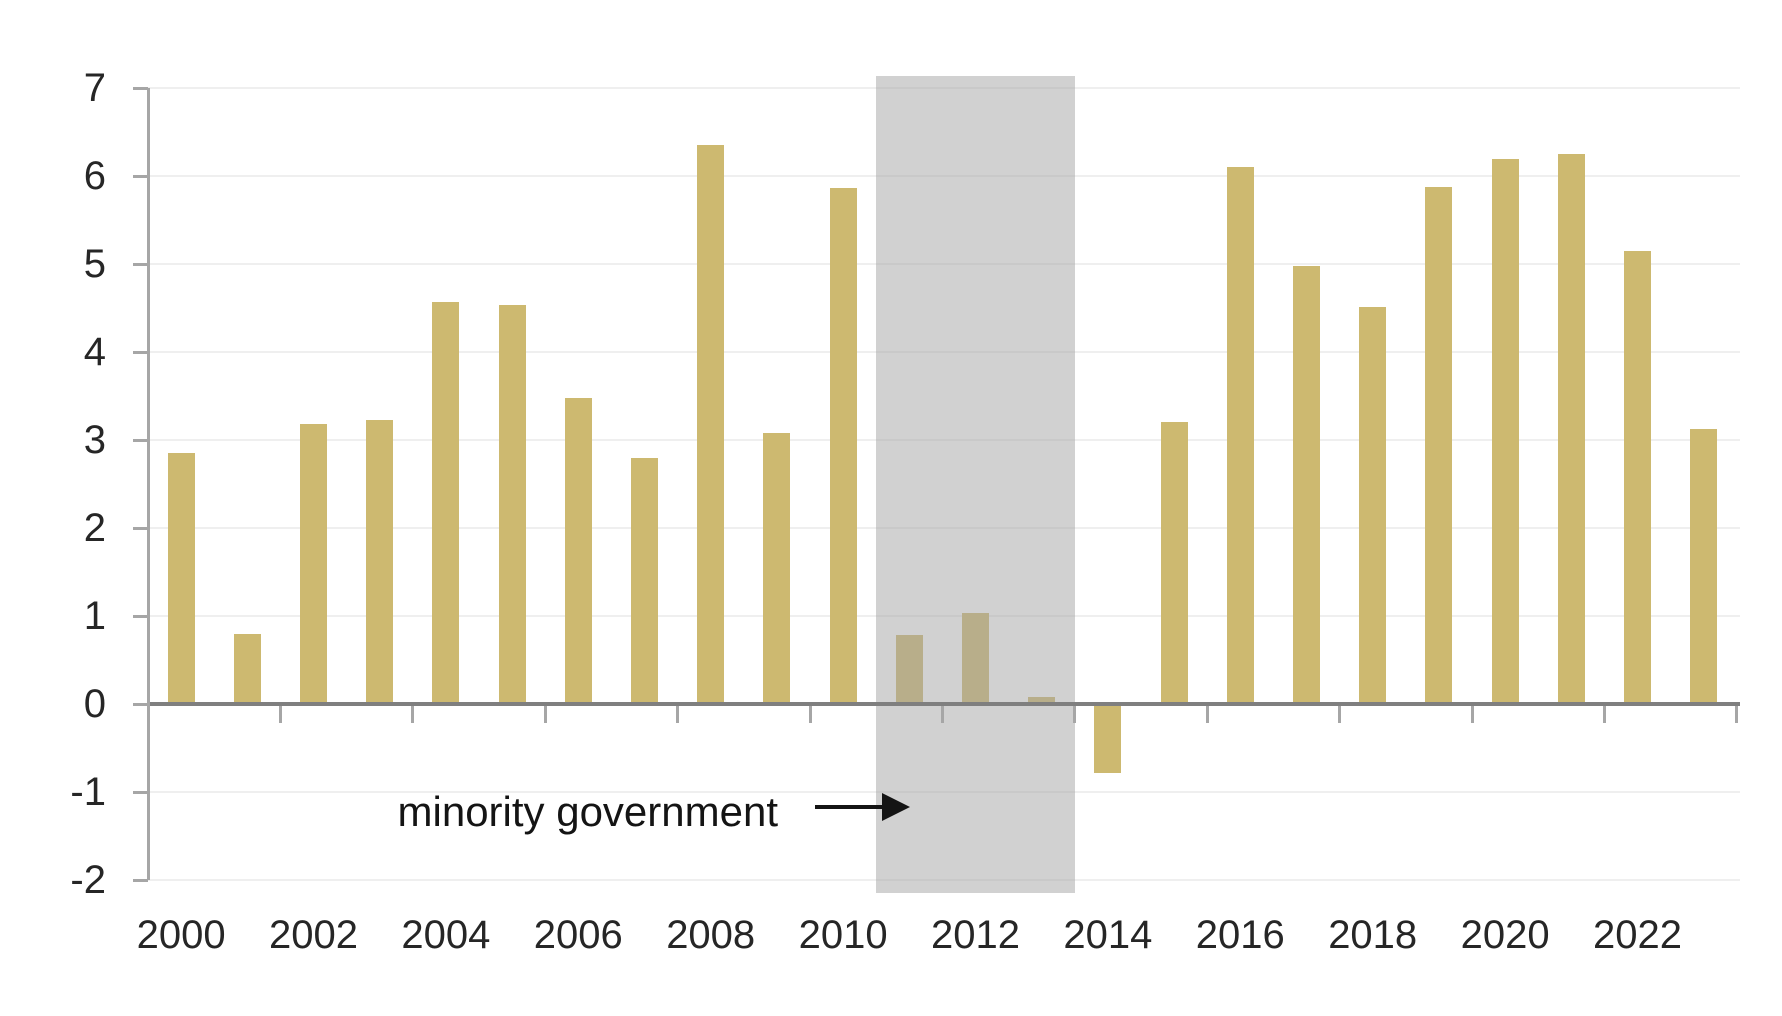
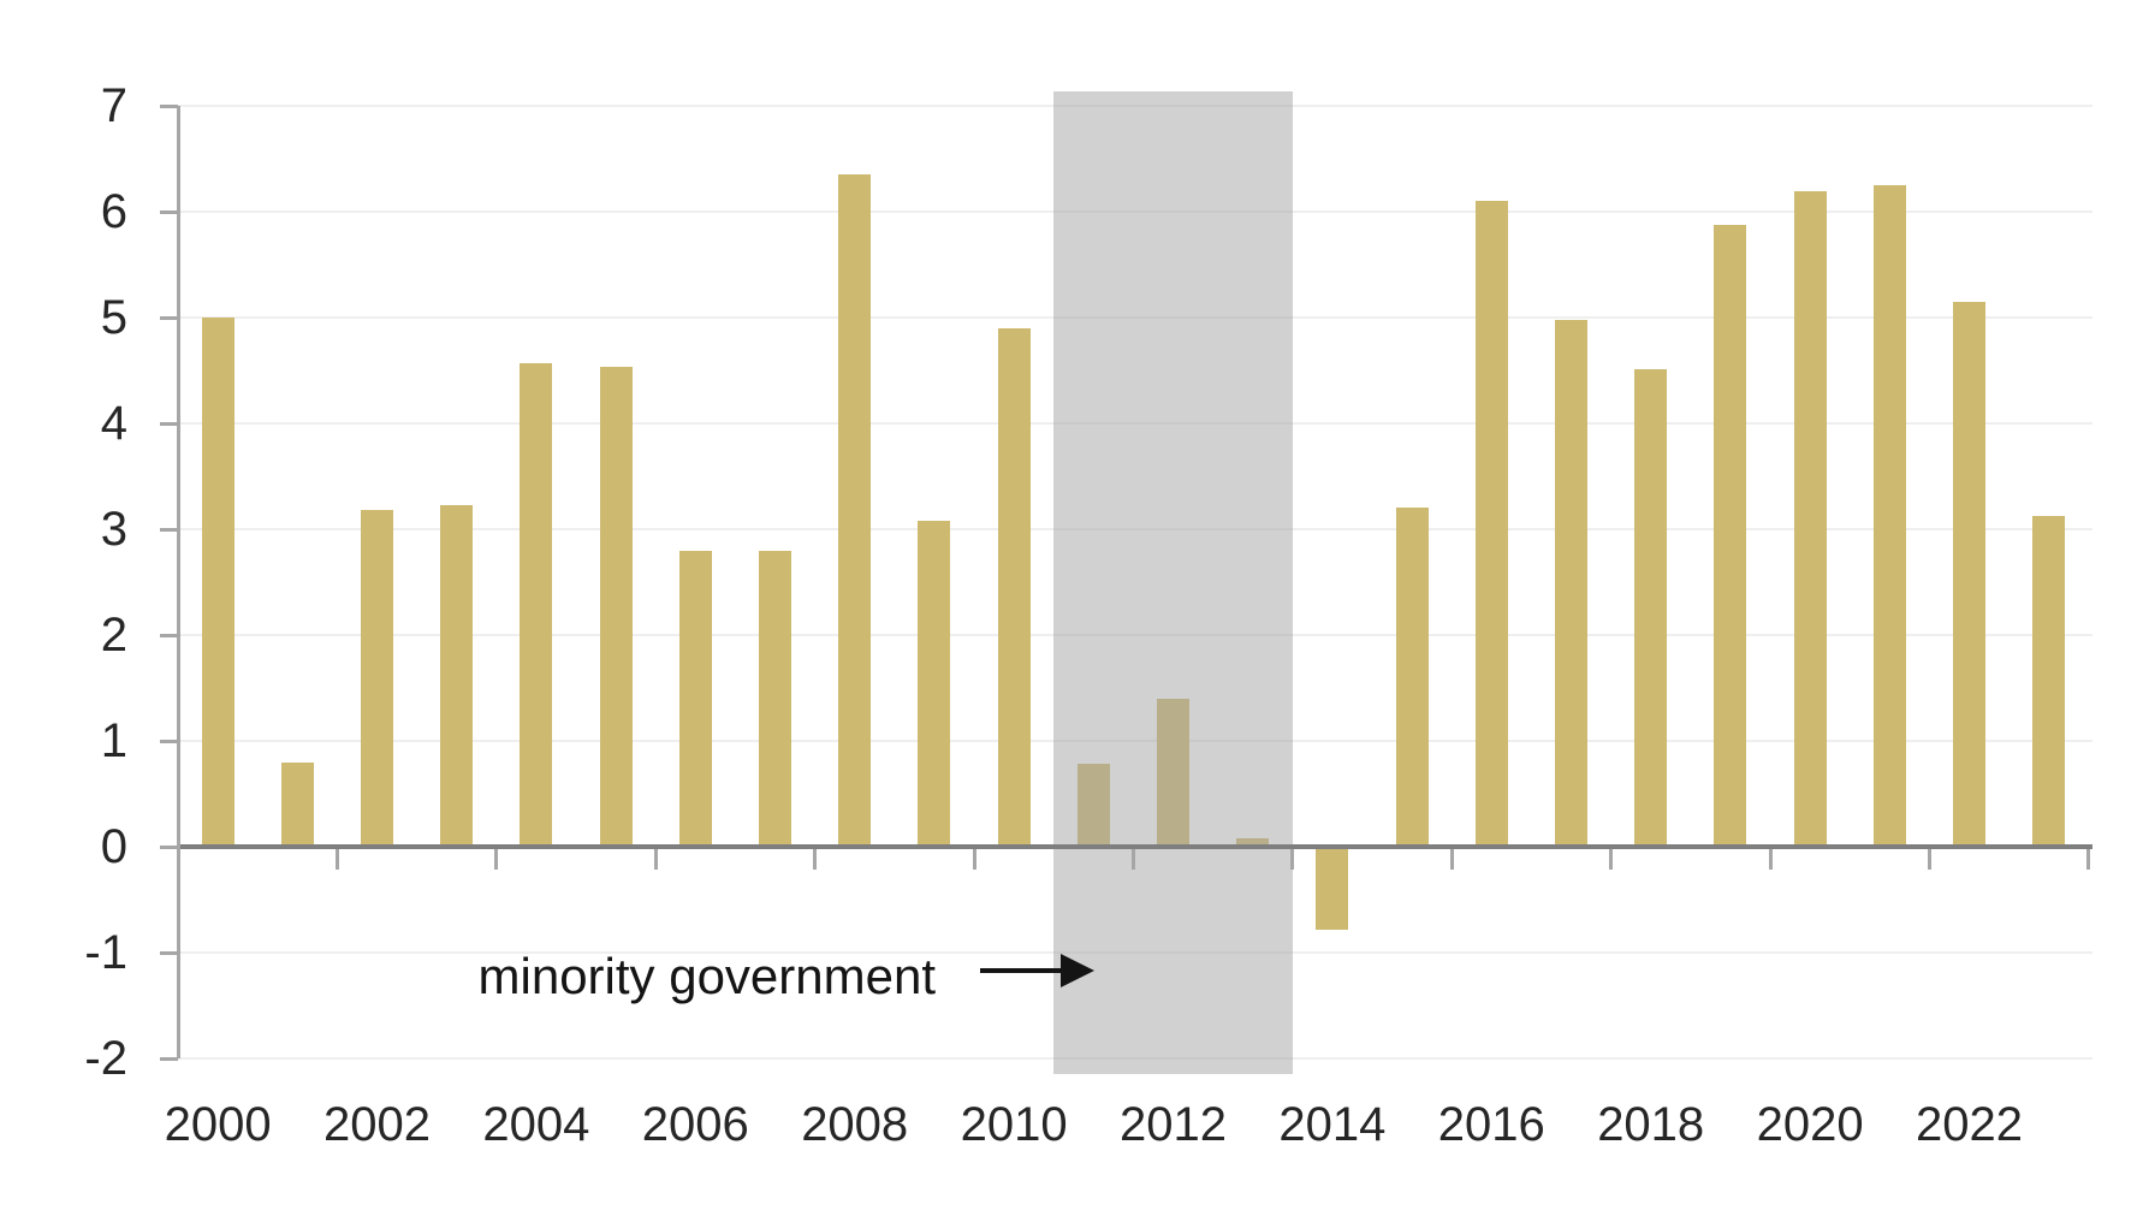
2000: 2.9 -> 5.0
2006: 3.5 -> 2.8
2010: 5.9 -> 4.9
2012: 1.0 -> 1.4
